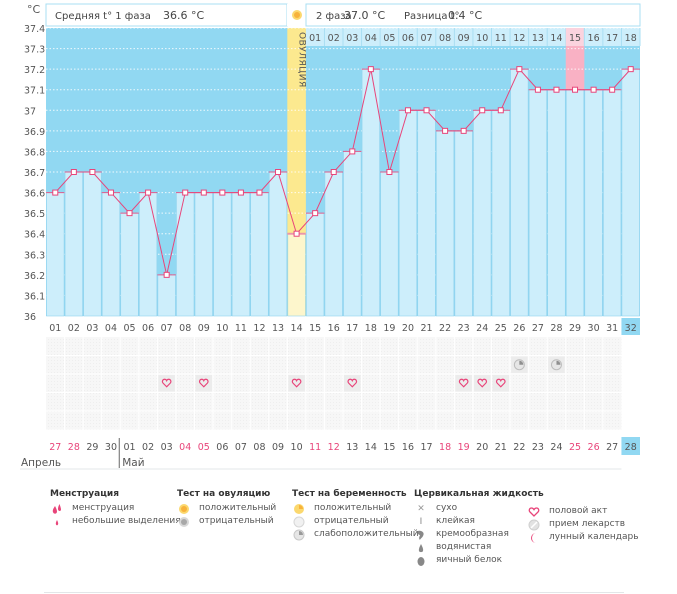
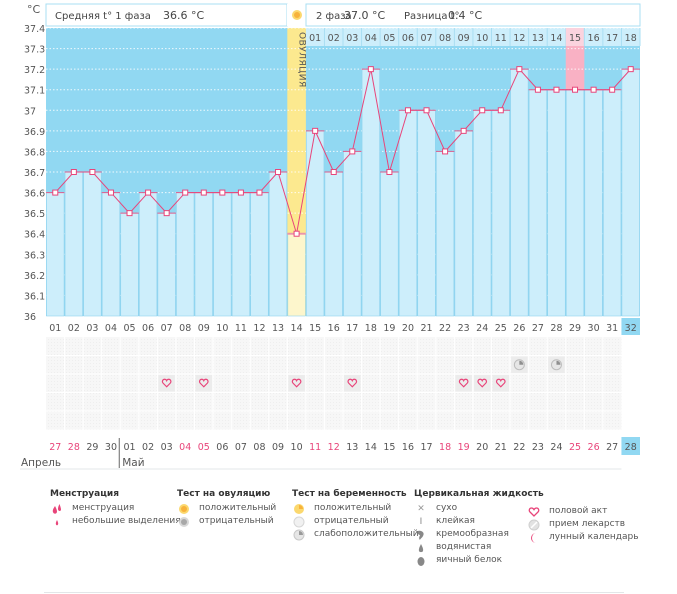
07: 36.2 -> 36.5
15: 36.5 -> 36.9
22: 36.9 -> 36.8
